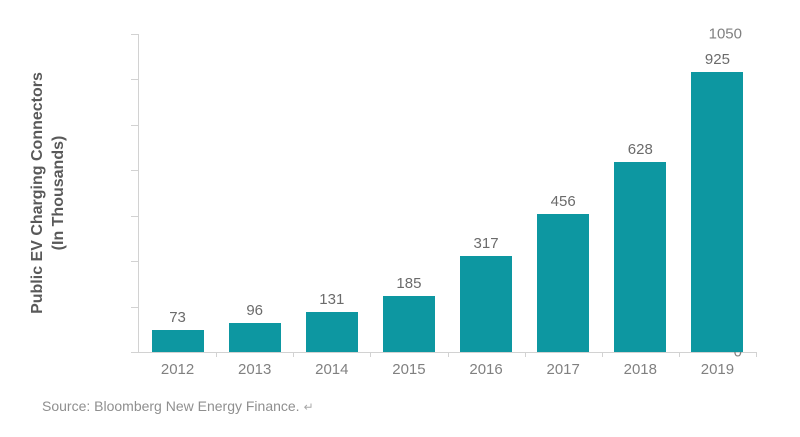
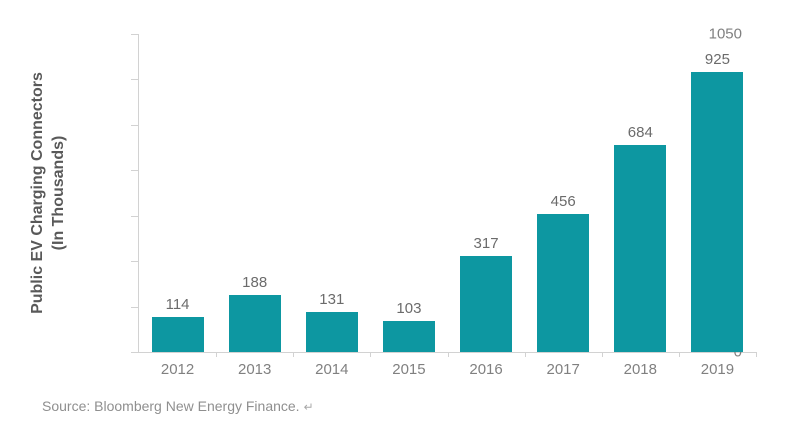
2012: 73 -> 114
2013: 96 -> 188
2015: 185 -> 103
2018: 628 -> 684
